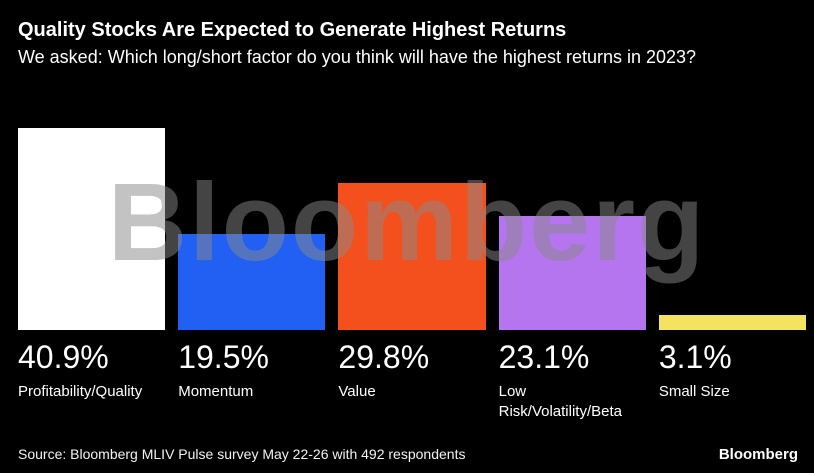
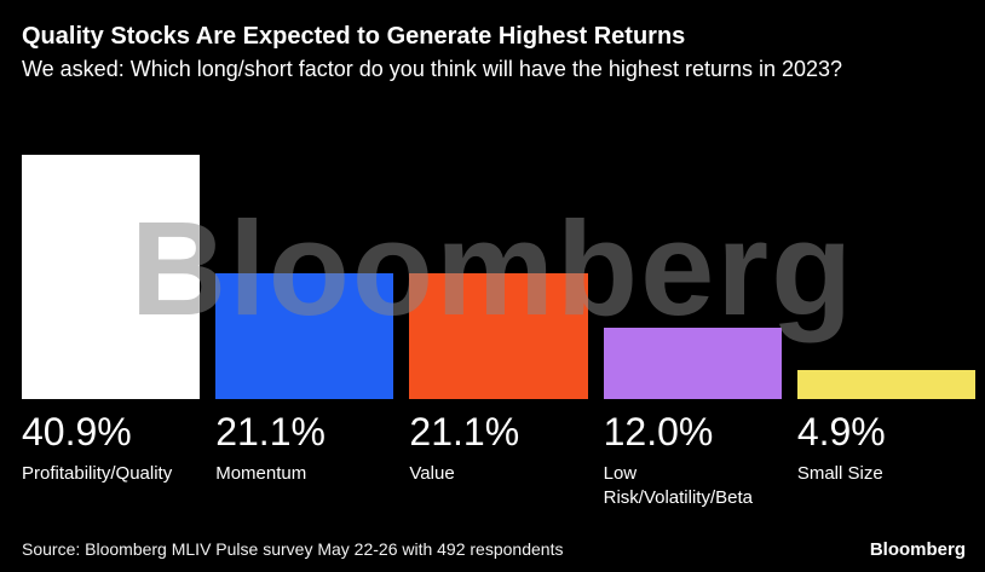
Momentum: 19.5% -> 21.1%
Value: 29.8% -> 21.1%
Low Risk/Volatility/Beta: 23.1% -> 12.0%
Small Size: 3.1% -> 4.9%
